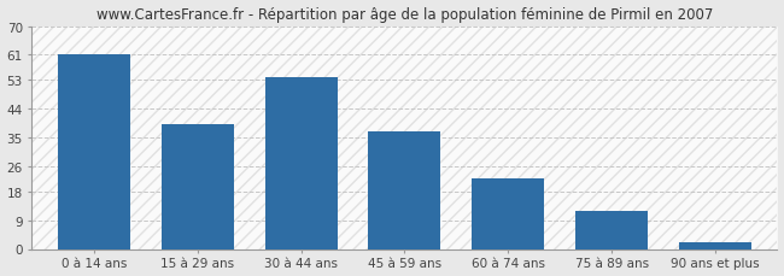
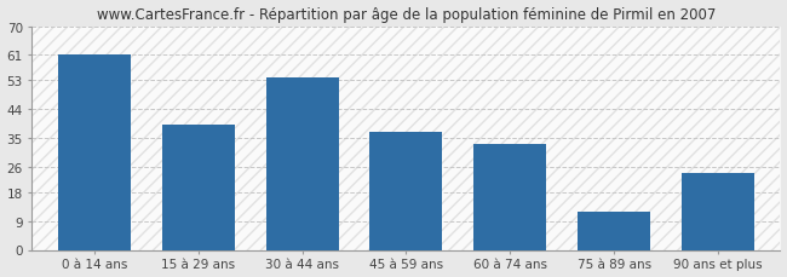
60 à 74 ans: 22 -> 33
90 ans et plus: 2 -> 24
